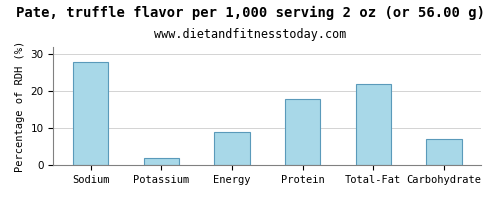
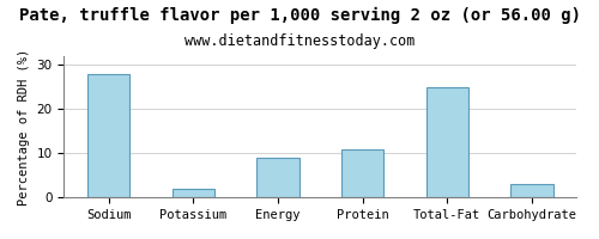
Protein: 18 -> 11
Total-Fat: 22 -> 25
Carbohydrate: 7 -> 3
